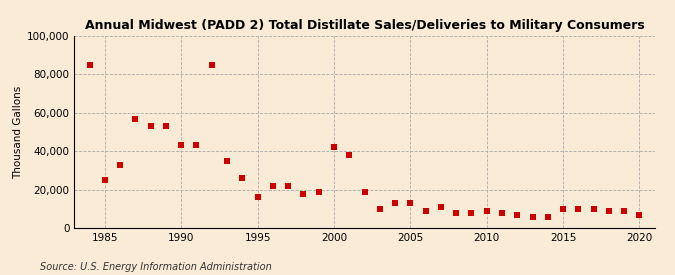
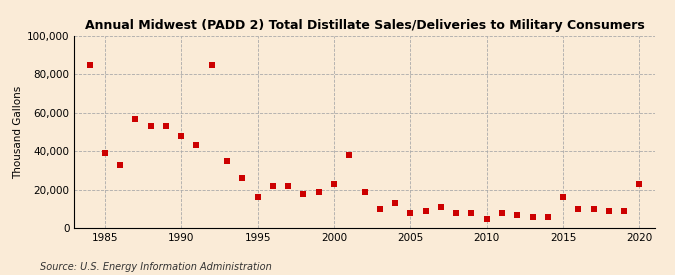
1985: 25,000 -> 39,000
1990: 43,000 -> 48,000
2000: 42,000 -> 23,000
2005: 13,000 -> 8,000
2010: 9,000 -> 5,000
2015: 10,000 -> 16,000
2020: 7,000 -> 23,000
